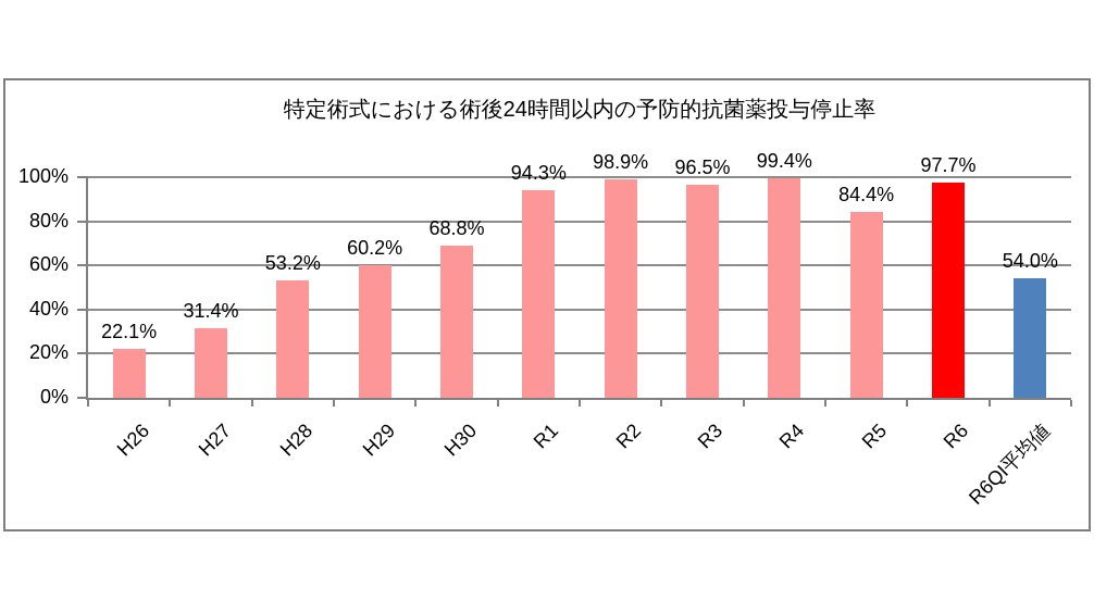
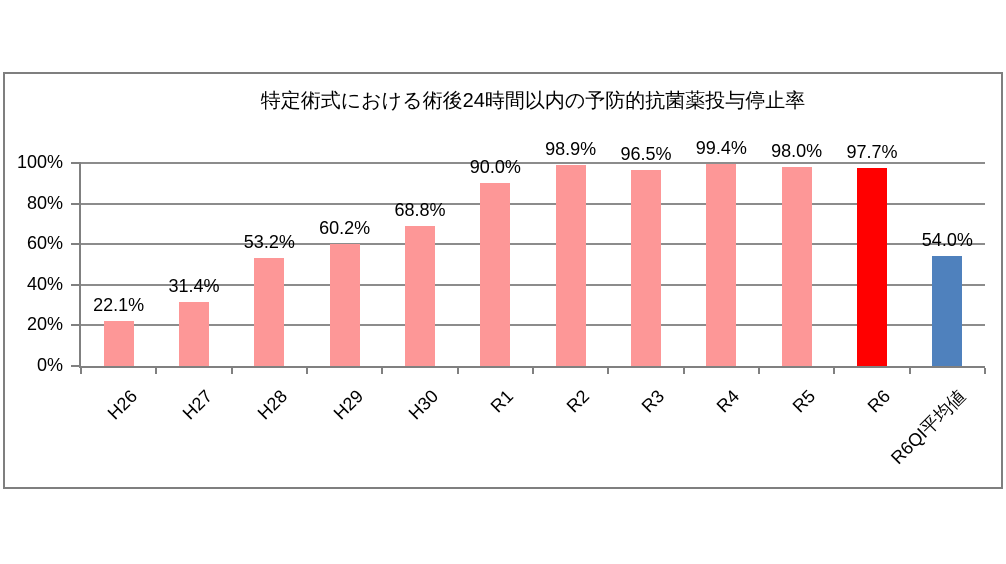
R1: 94.3% -> 90.0%
R5: 84.4% -> 98.0%
